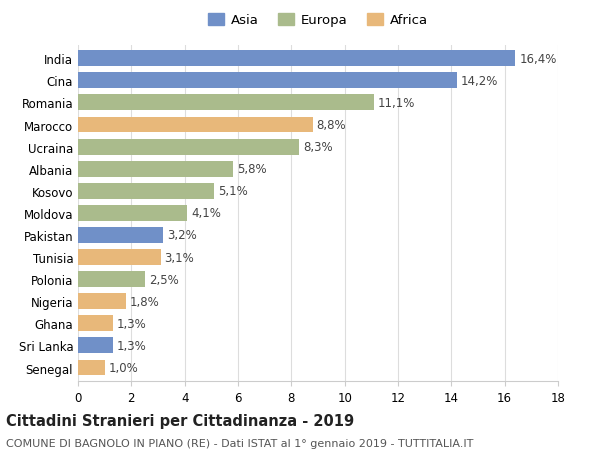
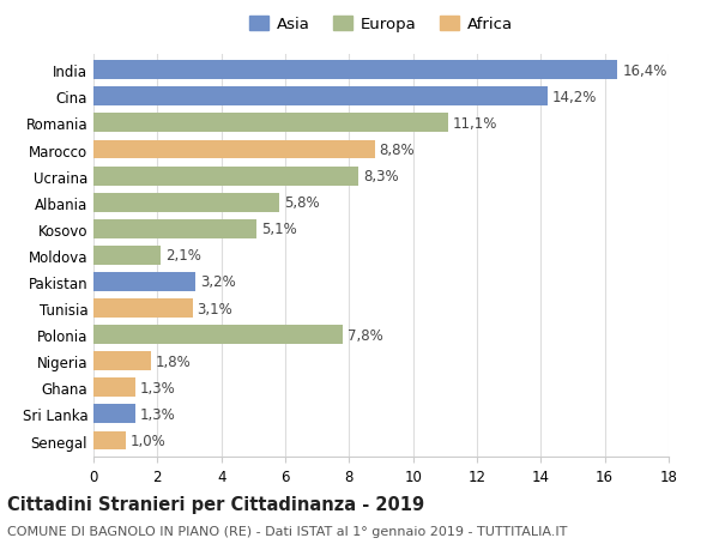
Moldova: 4,1% -> 2,1%
Polonia: 2,5% -> 7,8%
